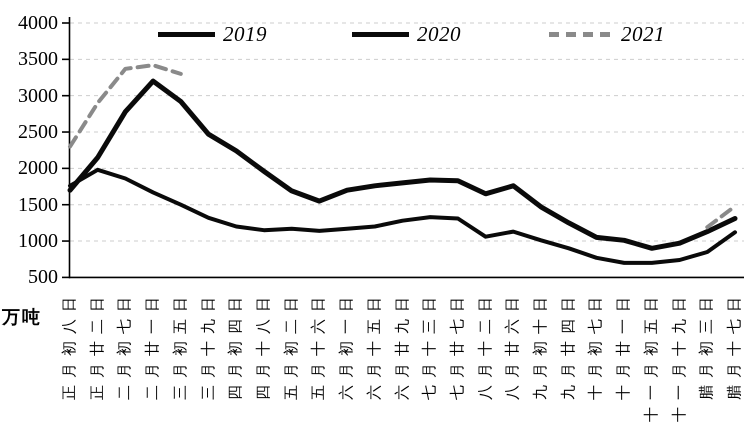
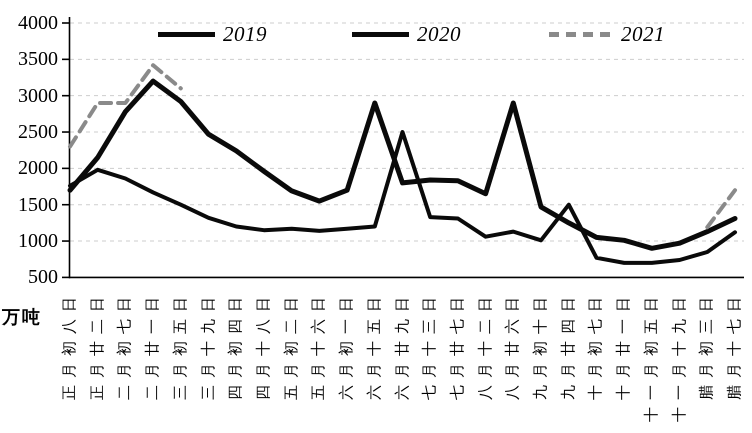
2021/二月初七日: 3400 -> 2900
2021/三月初五日: 3300 -> 3100
2019/六月十五日: 1800 -> 2900
2020/六月廿九日: 1300 -> 2500
2019/八月廿六日: 1800 -> 2900
2020/九月廿四日: 900 -> 1500
2021/腊月十七日: 1500 -> 1700
